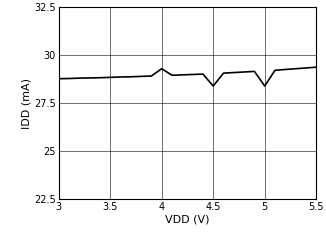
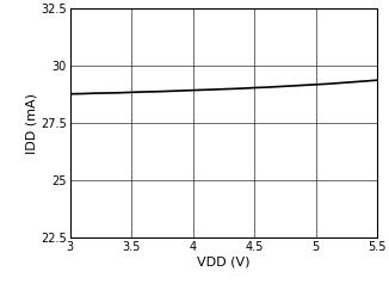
4: 29.3 -> 28.9
4.5: 28.4 -> 29.1
5: 28.4 -> 29.2
